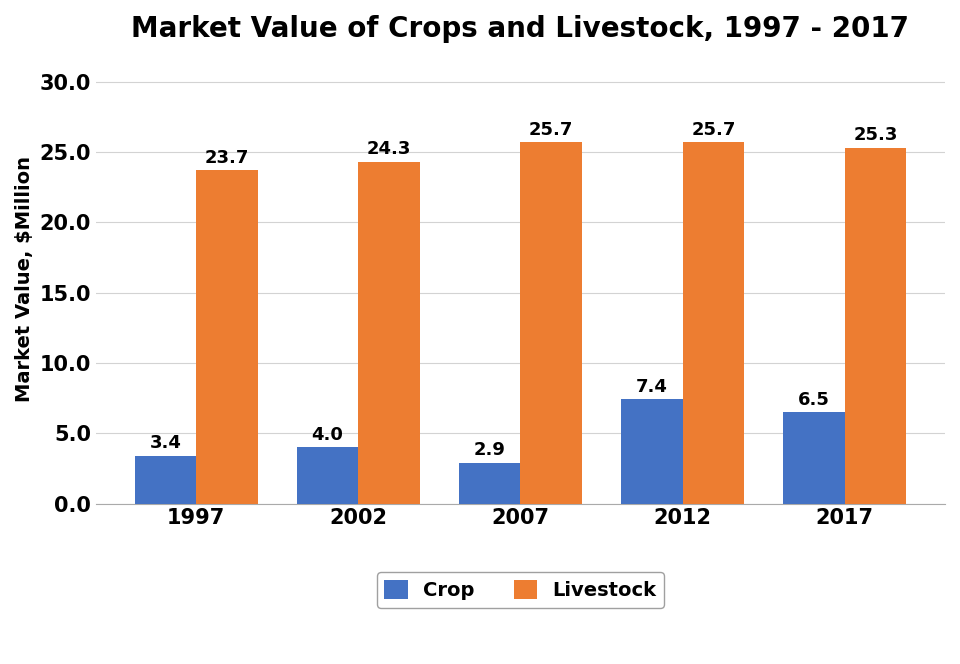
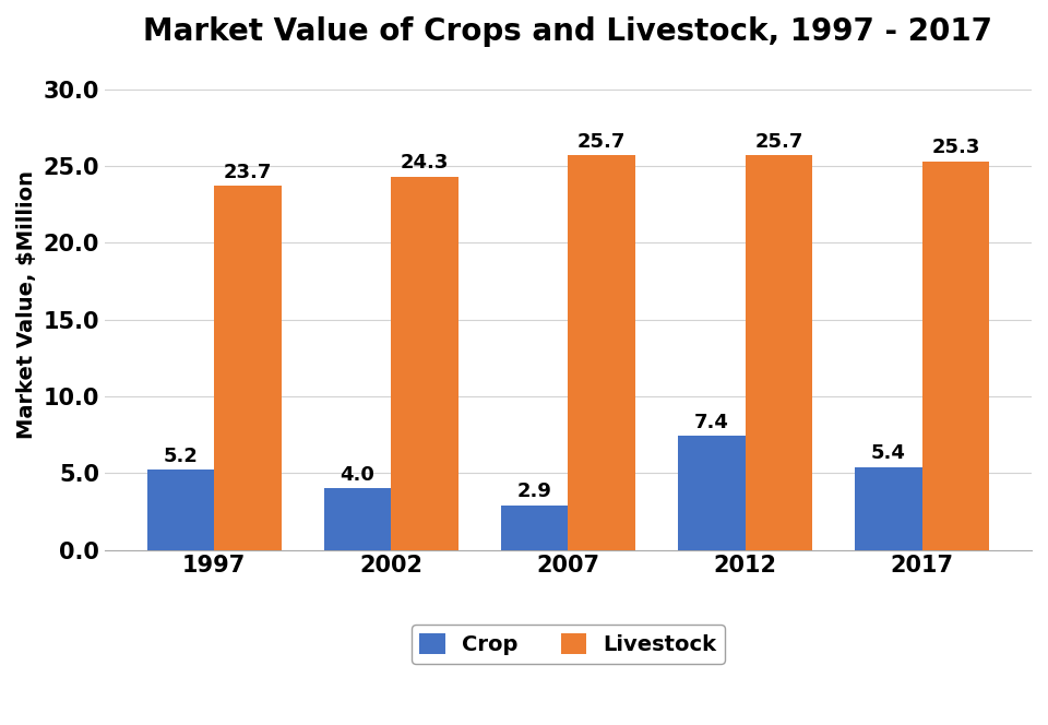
Crop/1997: 3.4 -> 5.2
Crop/2017: 6.5 -> 5.4
